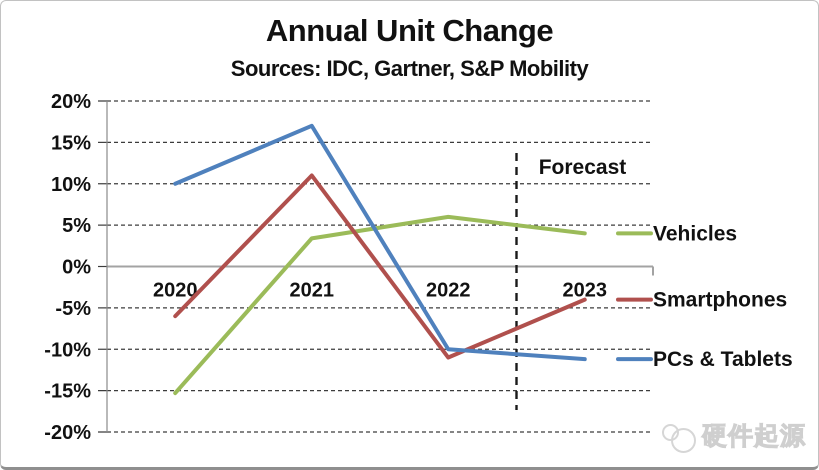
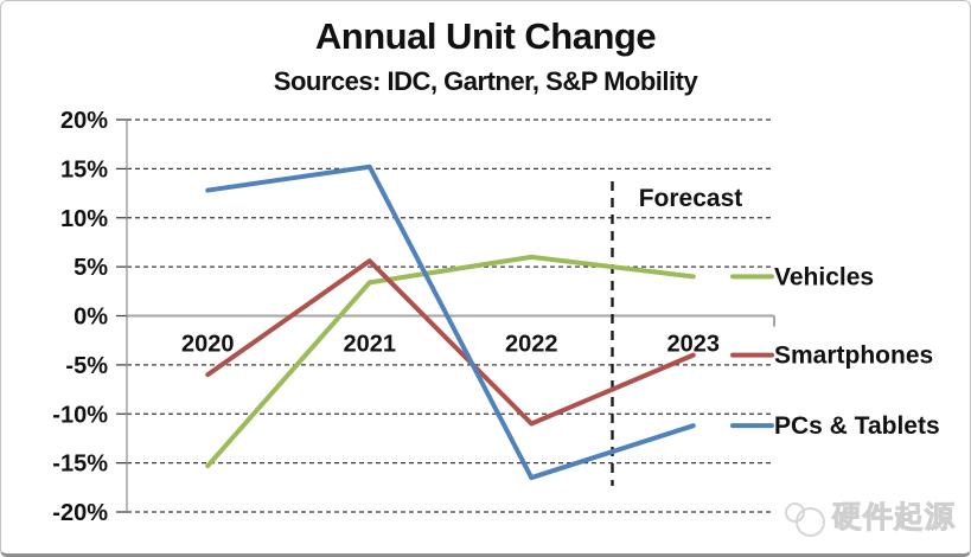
PCs & Tablets/2020: 10% -> 13%
Smartphones/2021: 11% -> 6%
PCs & Tablets/2021: 17% -> 15%
PCs & Tablets/2022: -10% -> -16%
